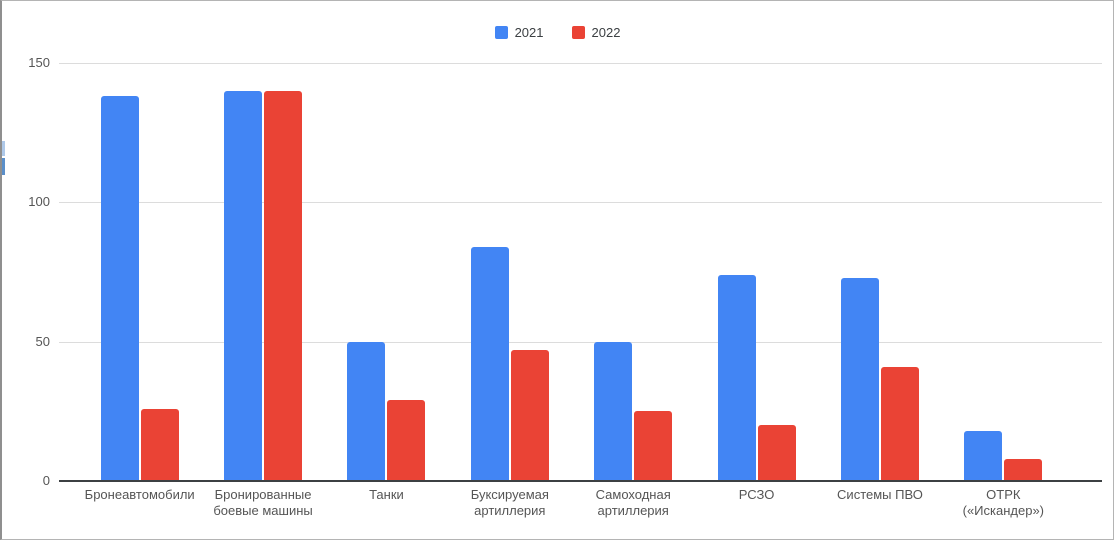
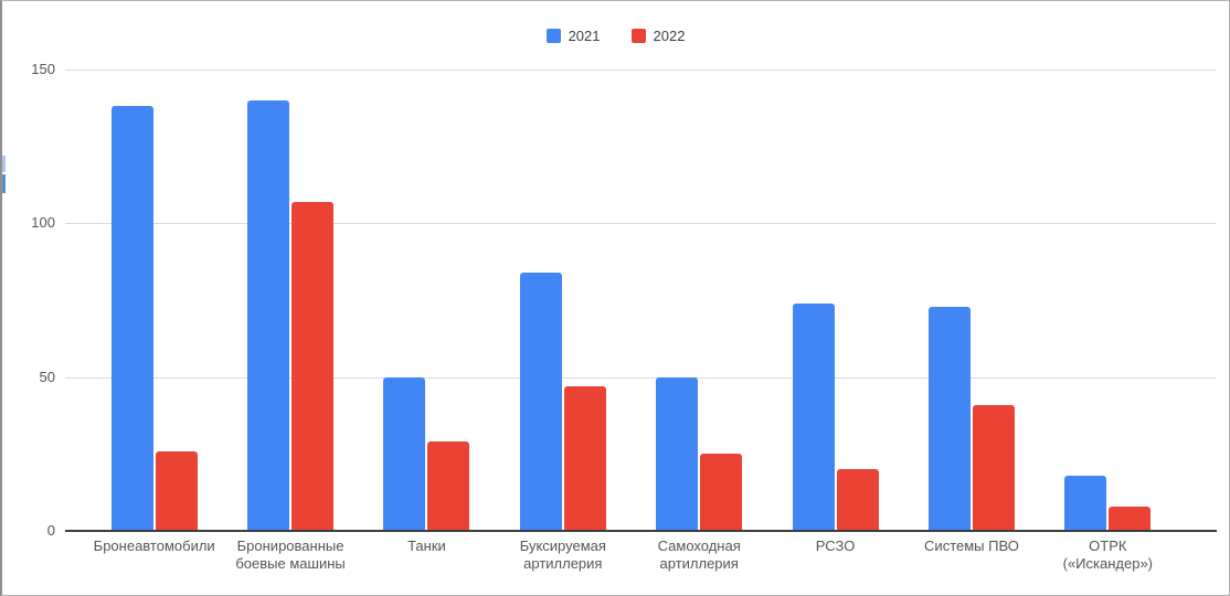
2022/Бронированные боевые машины: 140 -> 107
